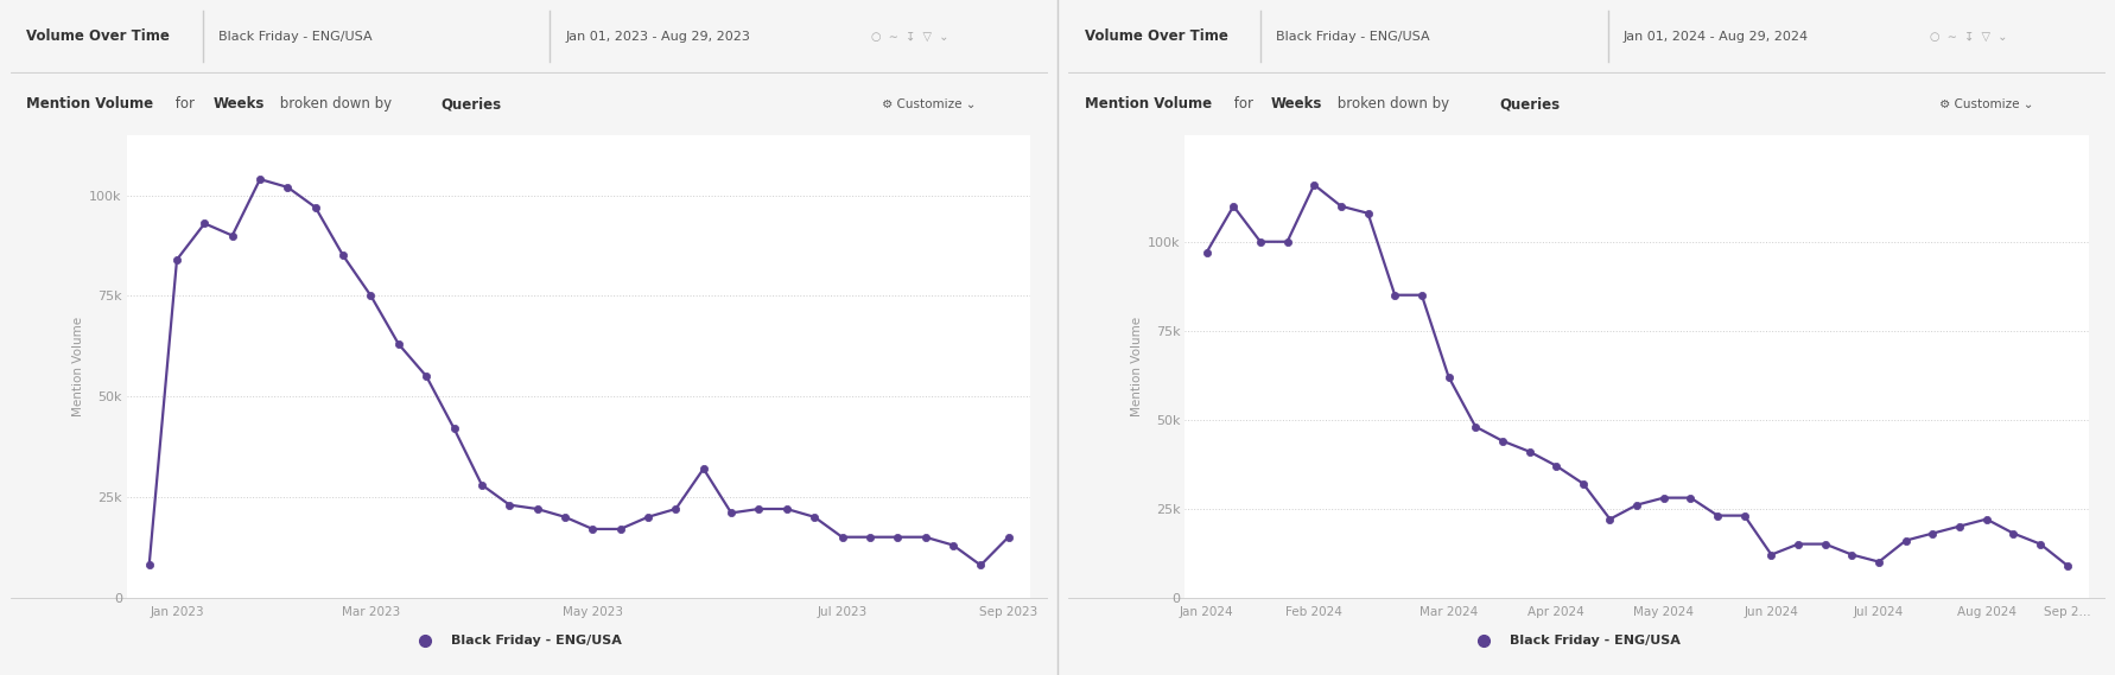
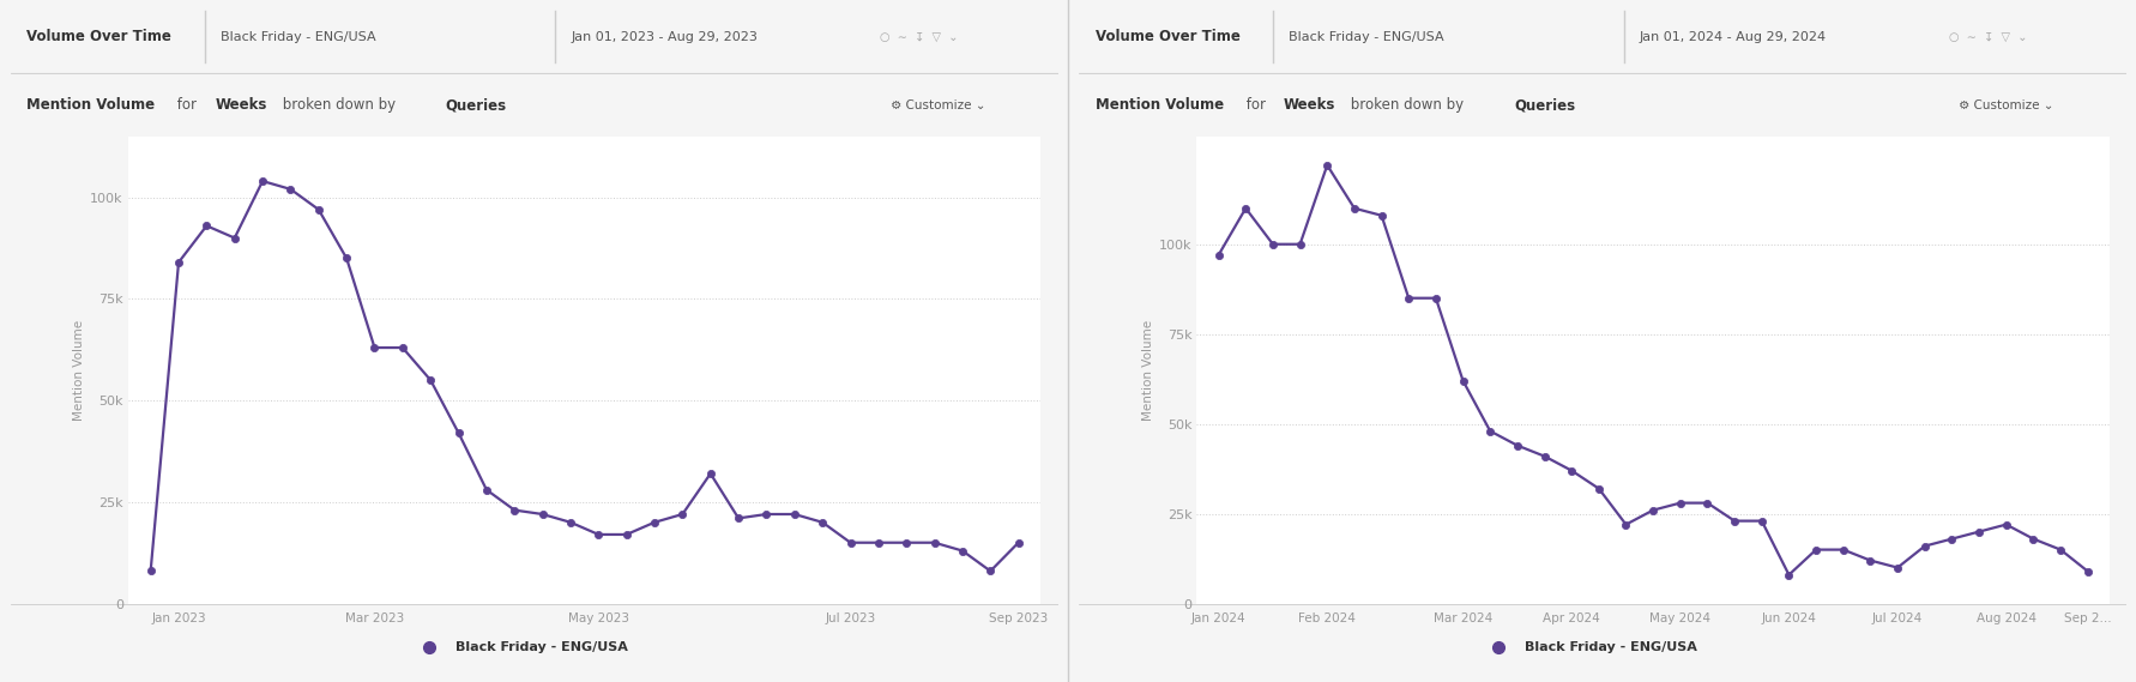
Mar 2023: 75k -> 63k
Feb 2024: 116k -> 122k
Jun 2024: 12k -> 8k
